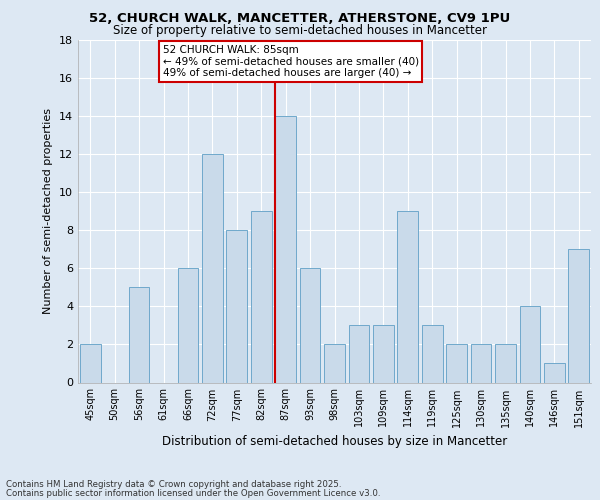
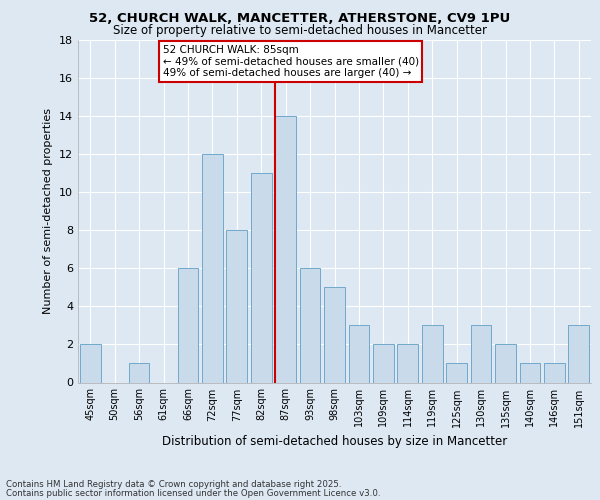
56sqm: 5 -> 1
82sqm: 9 -> 11
98sqm: 2 -> 5
109sqm: 3 -> 2
114sqm: 9 -> 2
125sqm: 2 -> 1
130sqm: 2 -> 3
140sqm: 4 -> 1
151sqm: 7 -> 3
